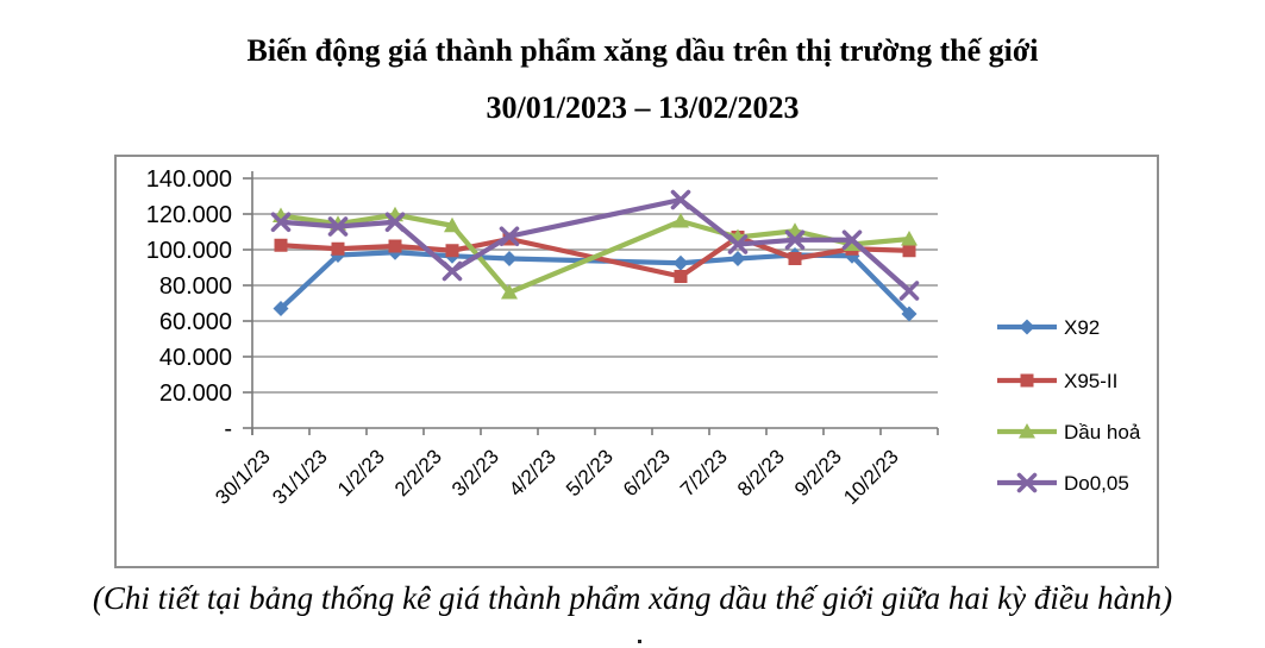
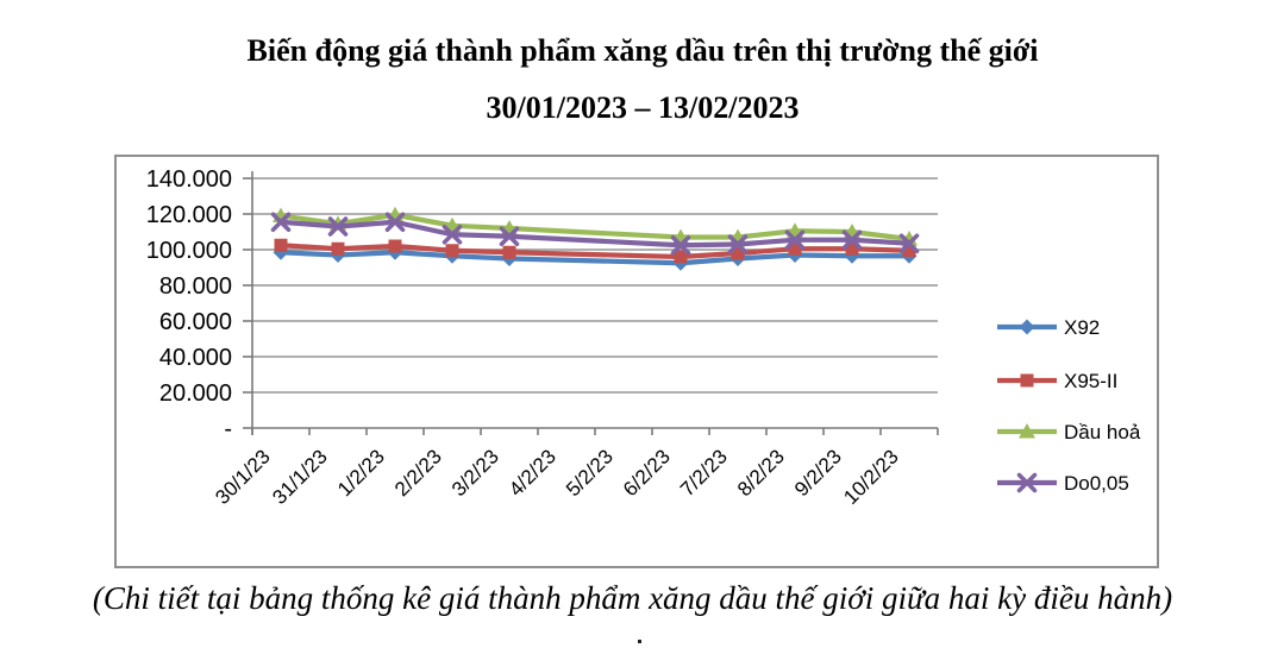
X92/30/1/23: 67 -> 98
Do0,05/2/2/23: 88 -> 108
X95-II/3/2/23: 106 -> 98
Dầu hoả/3/2/23: 76 -> 112
X95-II/6/2/23: 85 -> 96
Dầu hoả/6/2/23: 116 -> 107
Do0,05/6/2/23: 128 -> 102
X95-II/7/2/23: 107 -> 98
X95-II/8/2/23: 95 -> 100
Dầu hoả/9/2/23: 103 -> 110
X92/10/2/23: 64 -> 96
Do0,05/10/2/23: 77 -> 104
